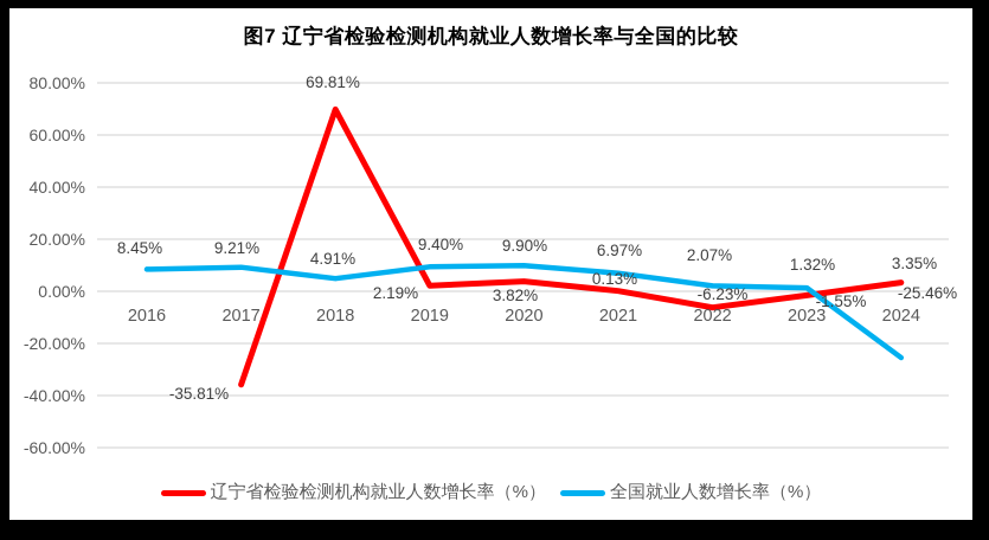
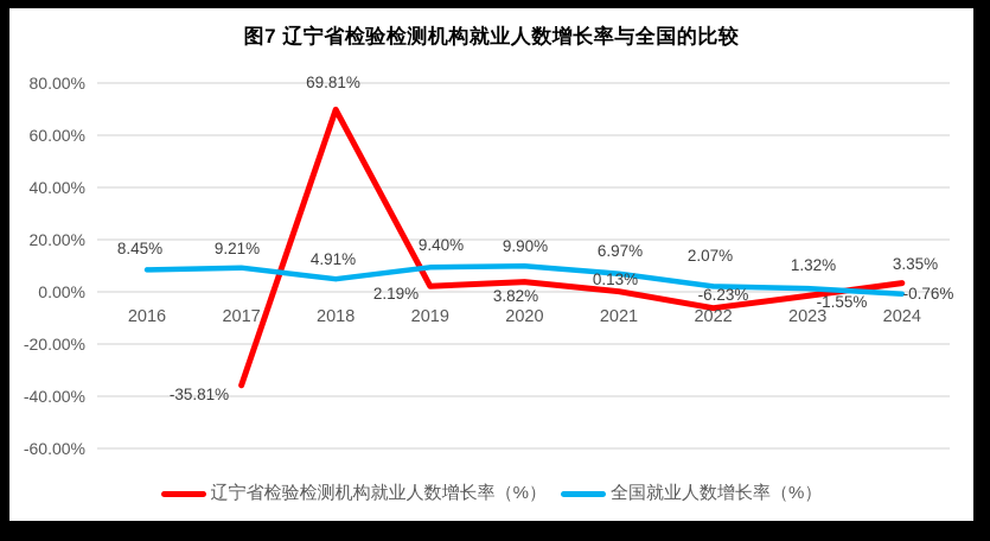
全国就业人数增长率（%）/2024: -25.46% -> -0.76%
